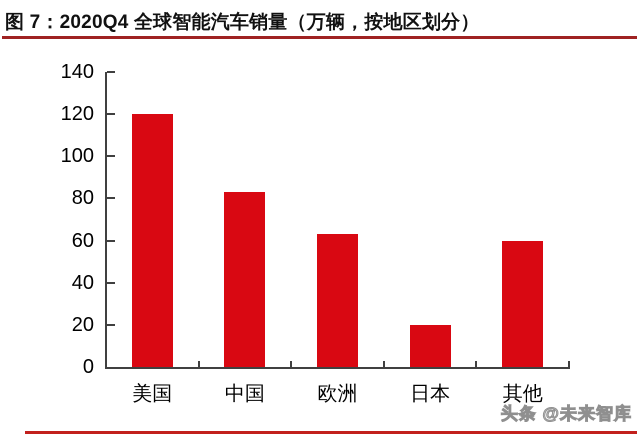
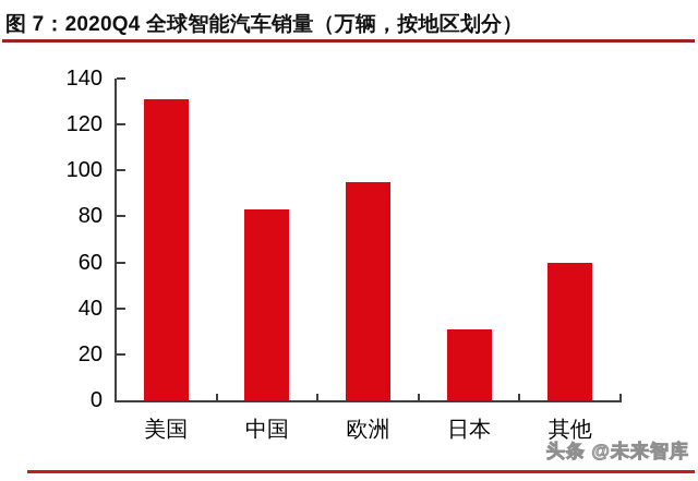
美国: 120 -> 131
欧洲: 63 -> 95
日本: 20 -> 31
